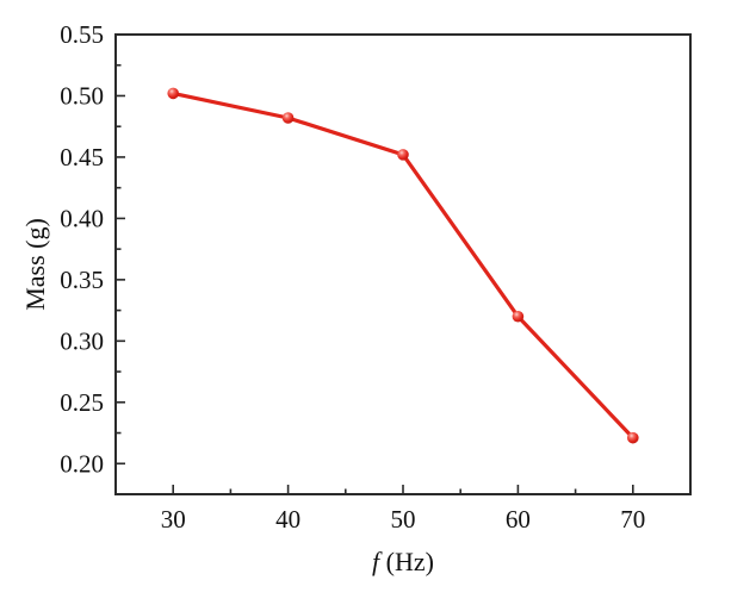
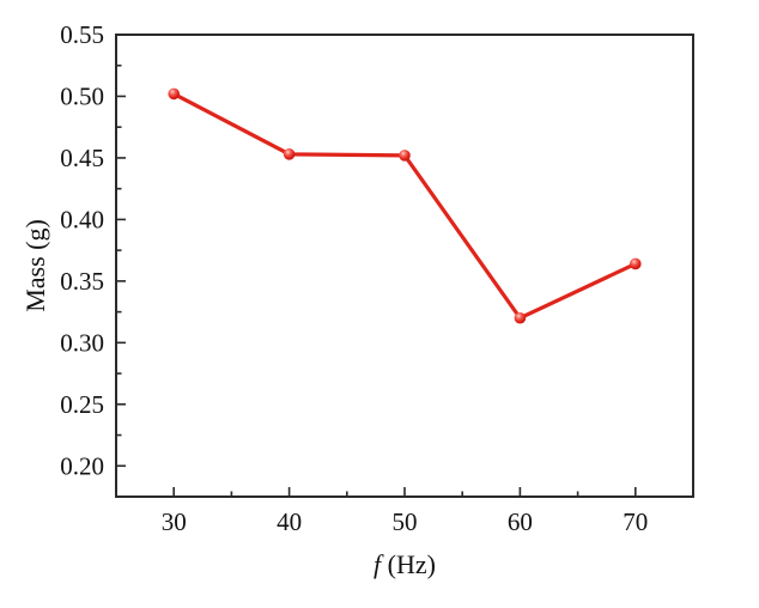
40: 0.482 -> 0.453
70: 0.221 -> 0.364
